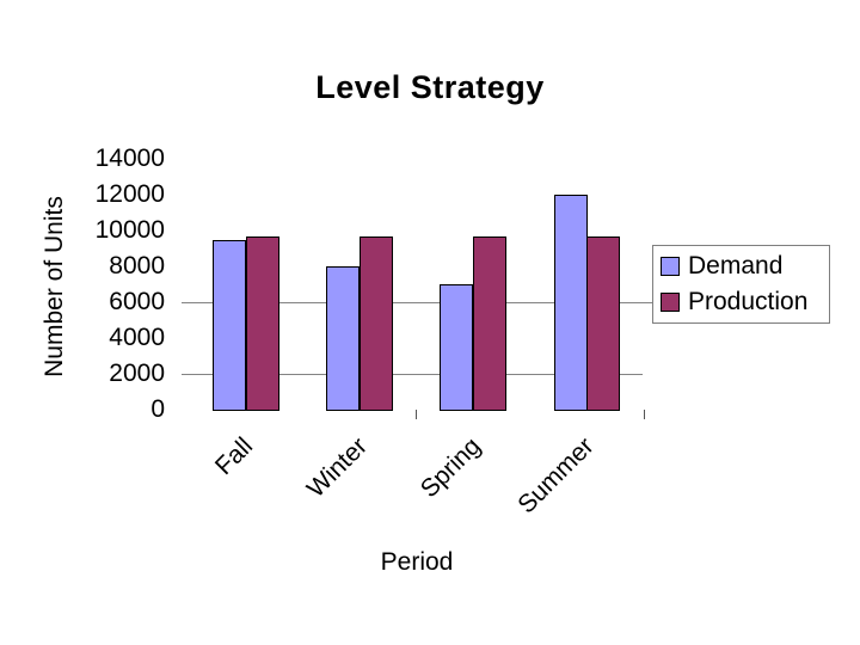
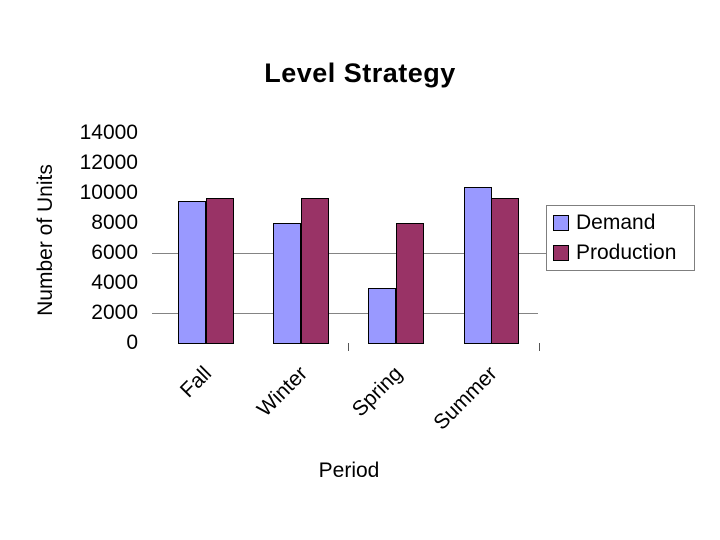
Demand/Spring: 7000 -> 3700
Production/Spring: 9700 -> 8000
Demand/Summer: 12000 -> 10400
